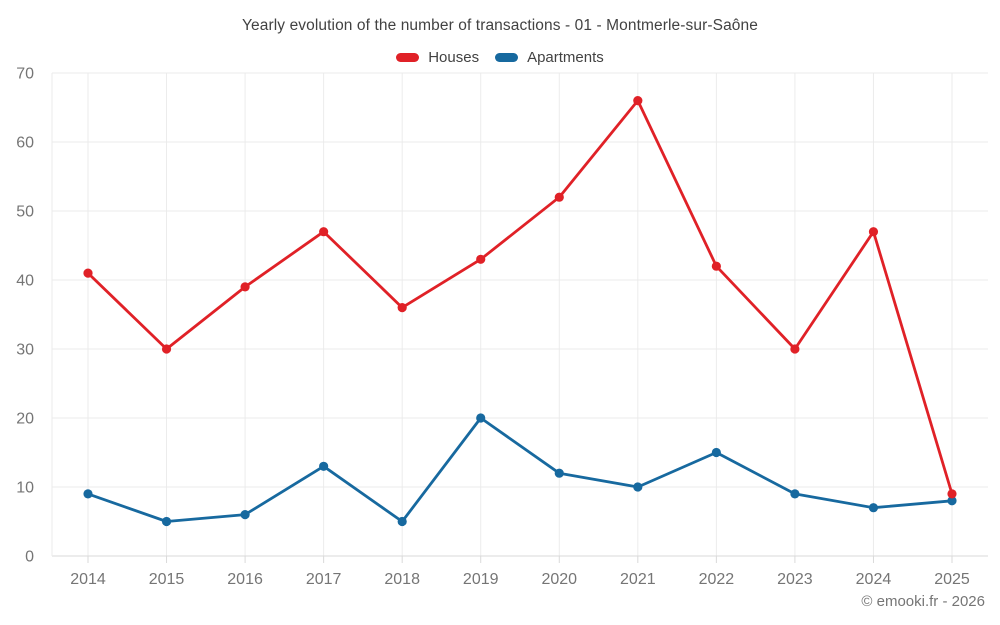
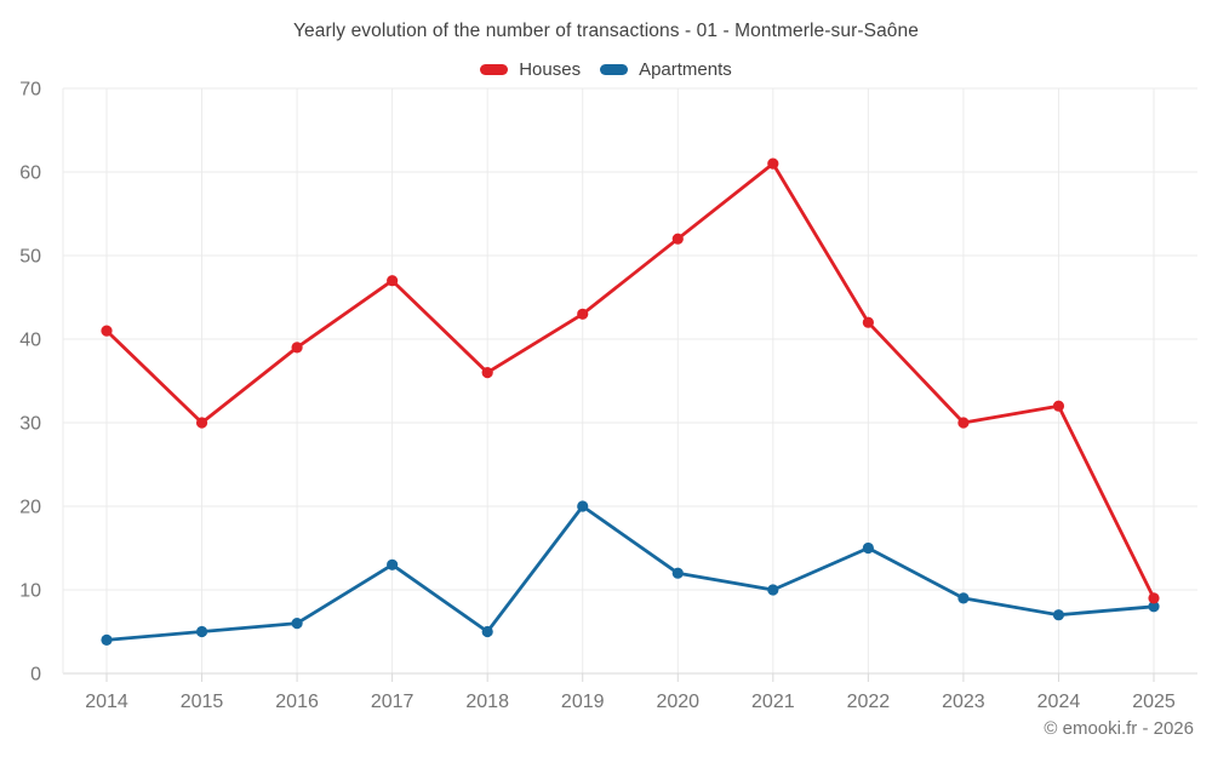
Apartments/2014: 9 -> 4
Houses/2021: 66 -> 61
Houses/2024: 47 -> 32
